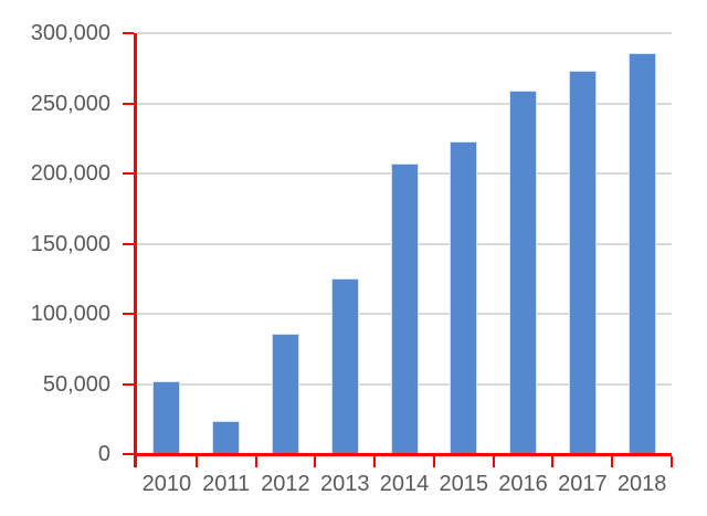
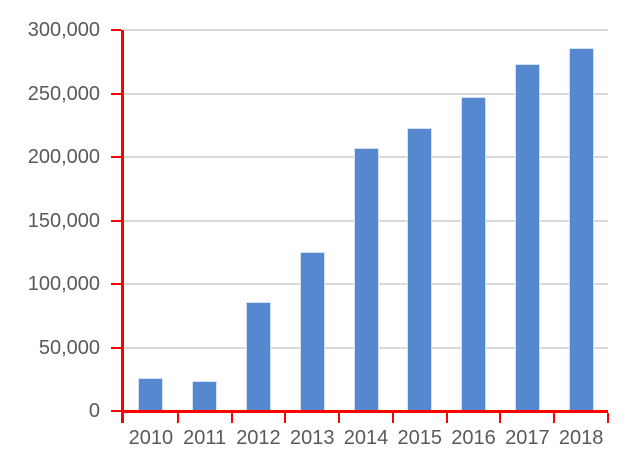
2010: 52000 -> 26000
2016: 259000 -> 247000
